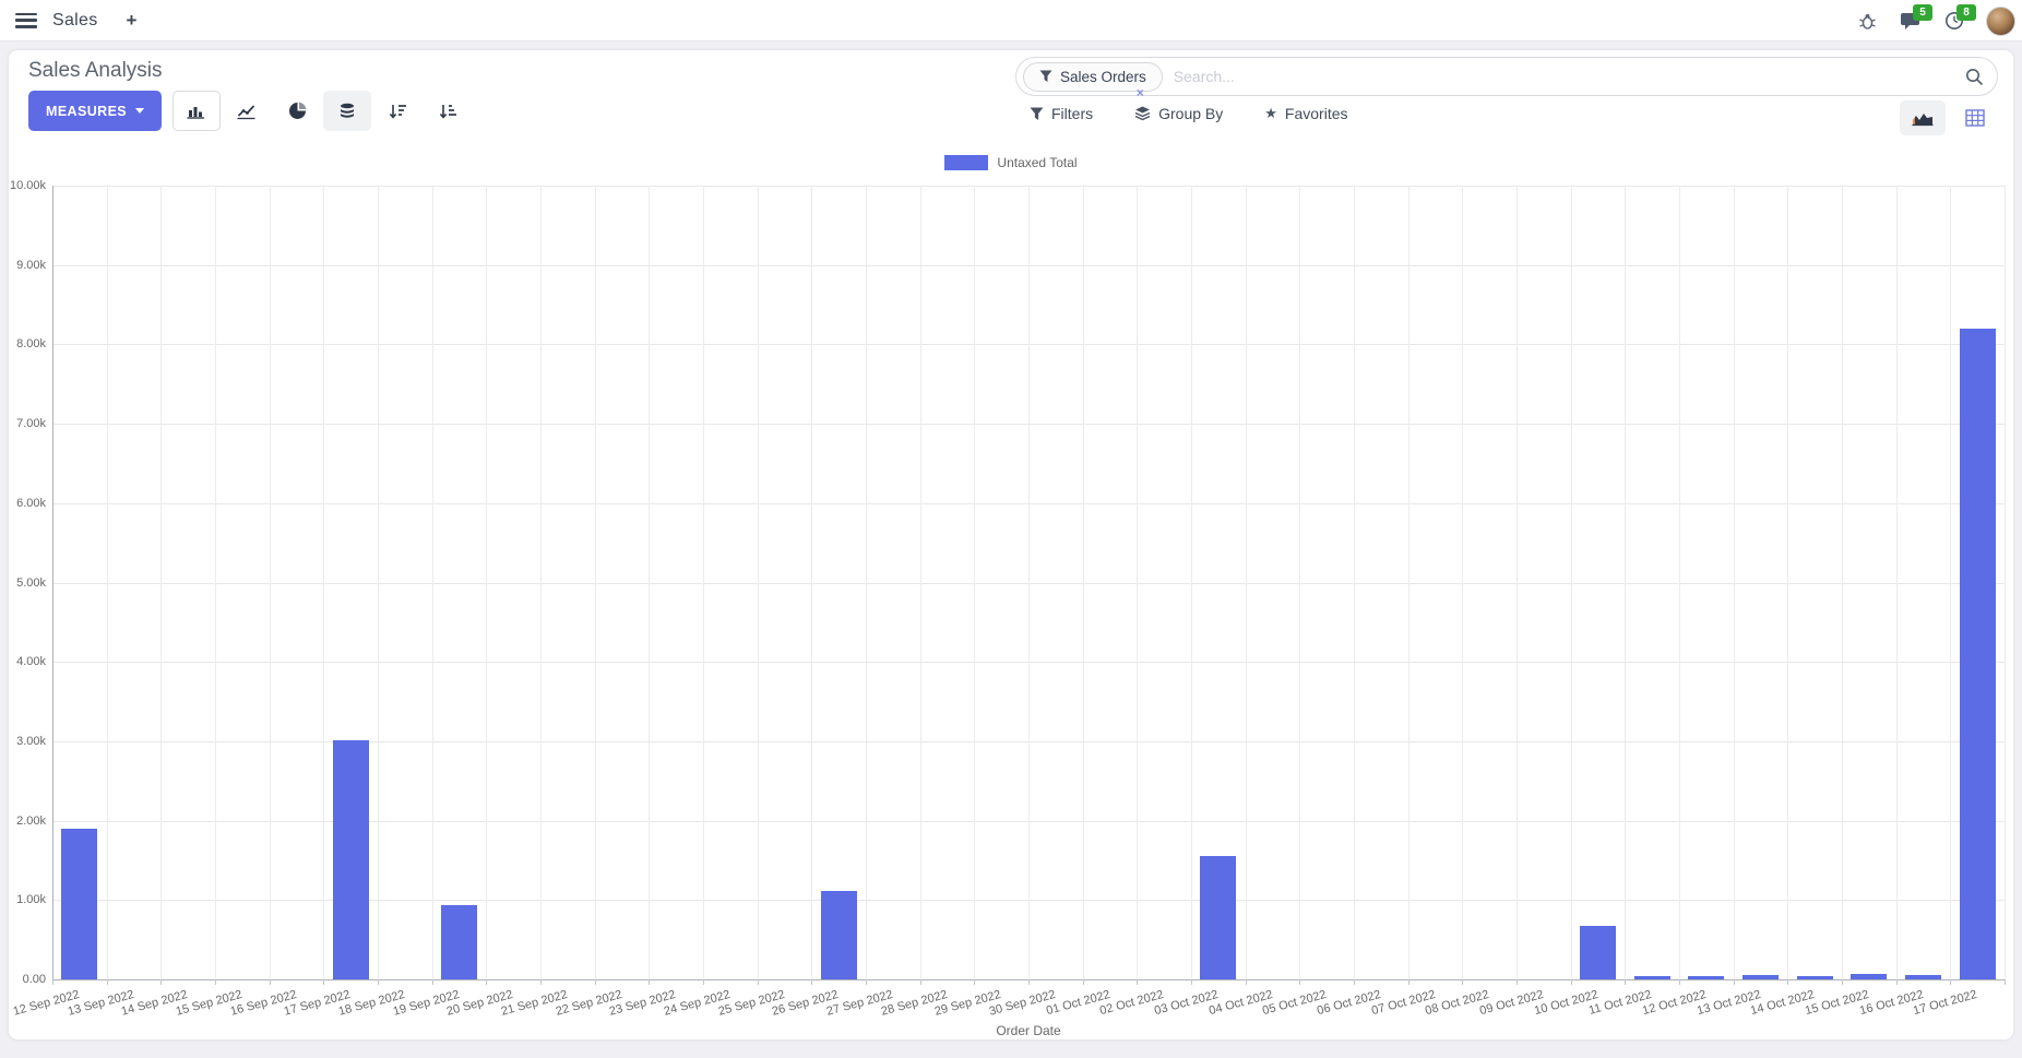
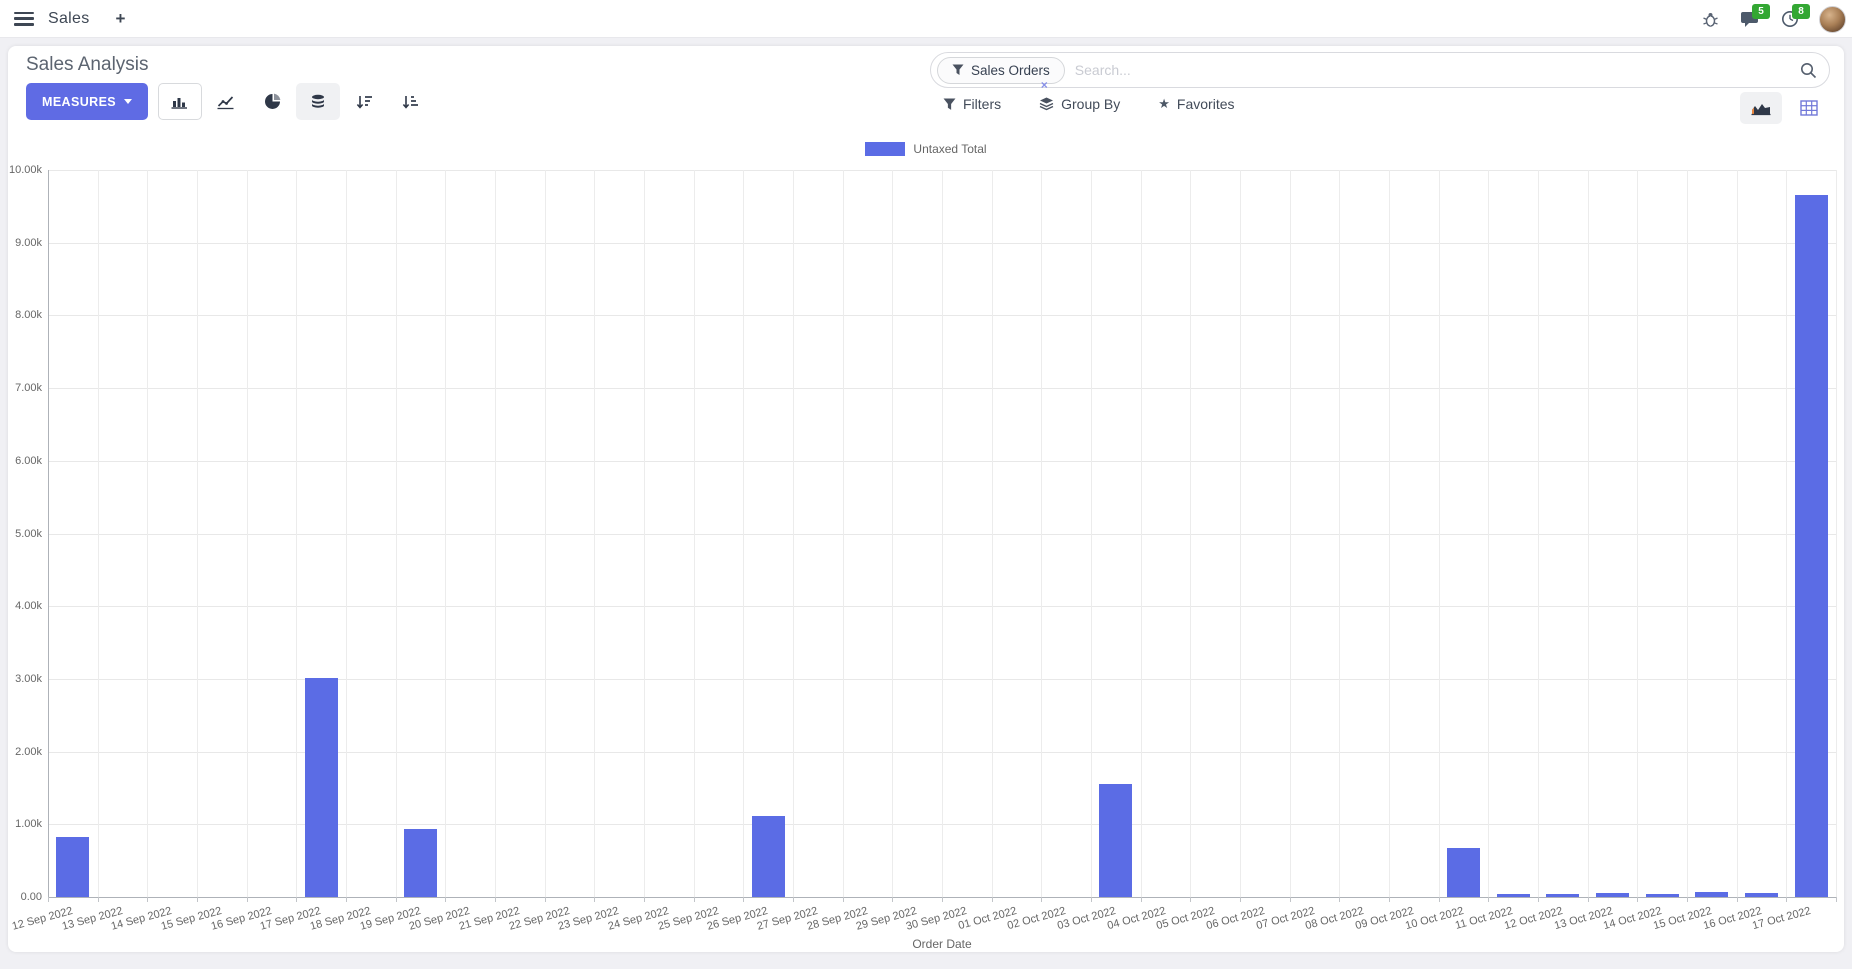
12 Sep 2022: 1.9k -> 0.8k
17 Oct 2022: 8.2k -> 9.6k
